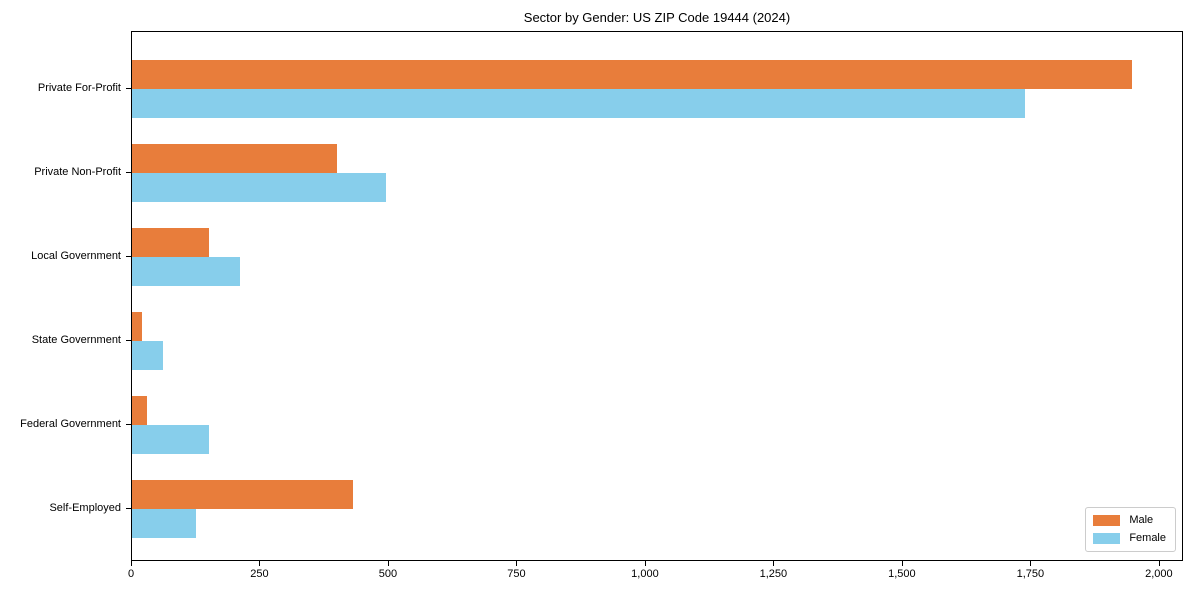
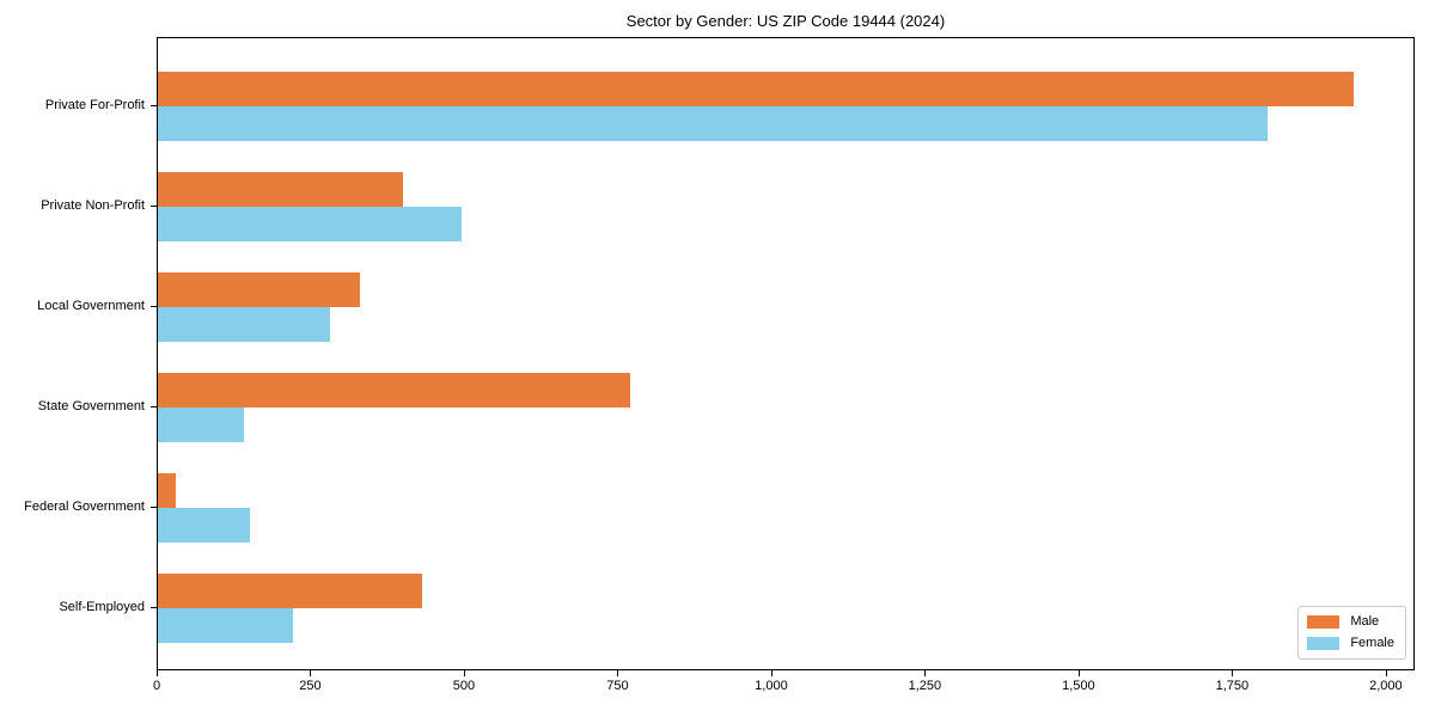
Female/Private For-Profit: 1740 -> 1810
Male/Local Government: 150 -> 330
Female/Local Government: 210 -> 280
Male/State Government: 20 -> 770
Female/State Government: 60 -> 140
Female/Self-Employed: 120 -> 220
